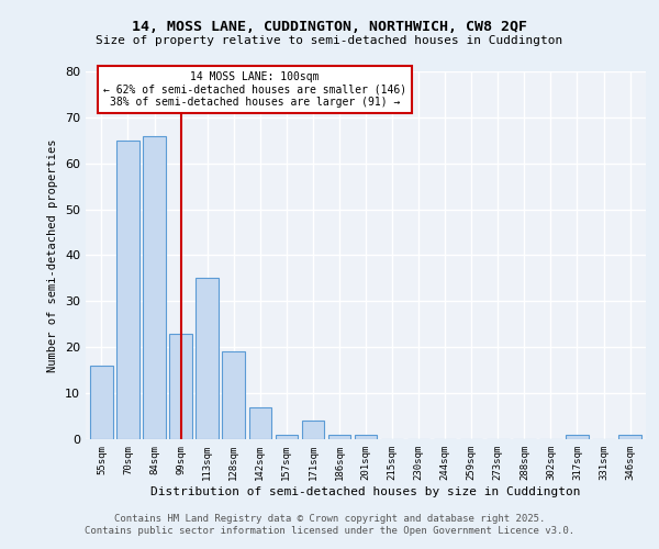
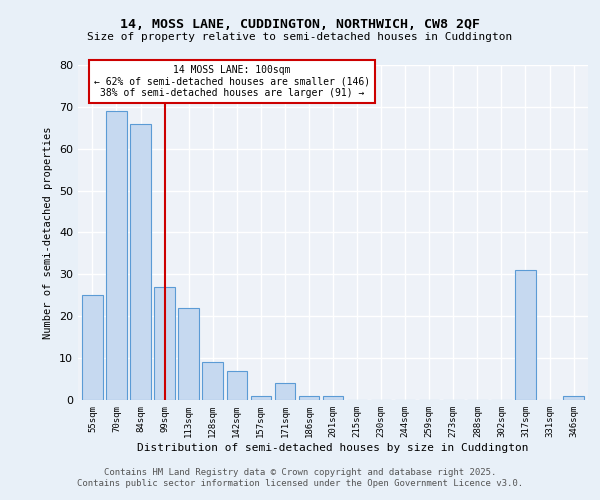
55sqm: 16 -> 25
70sqm: 65 -> 69
99sqm: 23 -> 27
113sqm: 35 -> 22
128sqm: 19 -> 9
317sqm: 1 -> 31
